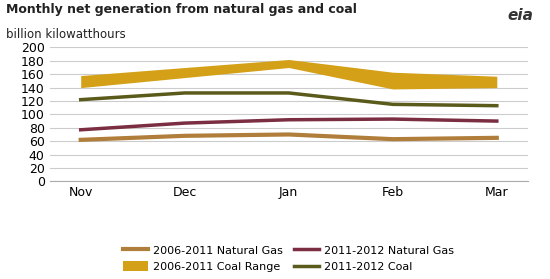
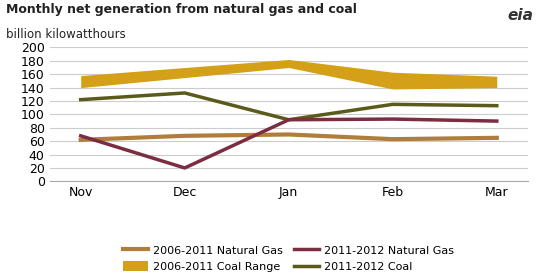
2011-2012 Natural Gas/Nov: 77 -> 68
2011-2012 Natural Gas/Dec: 87 -> 20
2011-2012 Coal/Jan: 132 -> 92
